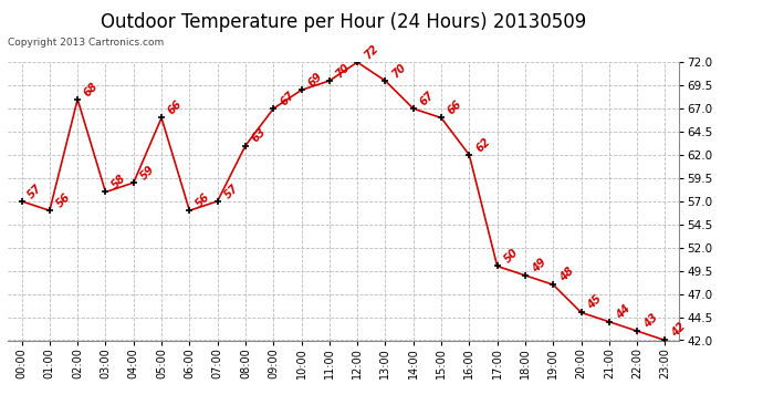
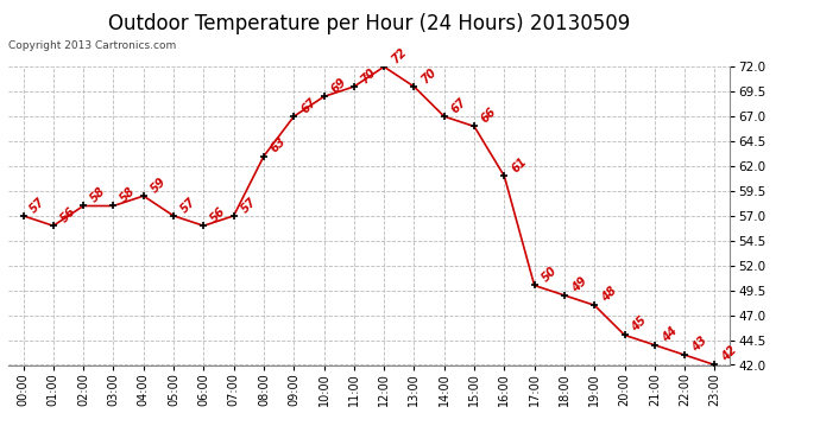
02:00: 68 -> 58
05:00: 66 -> 57
16:00: 62 -> 61
